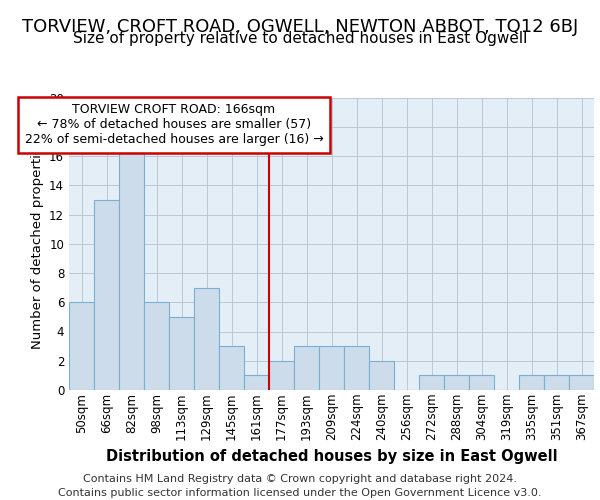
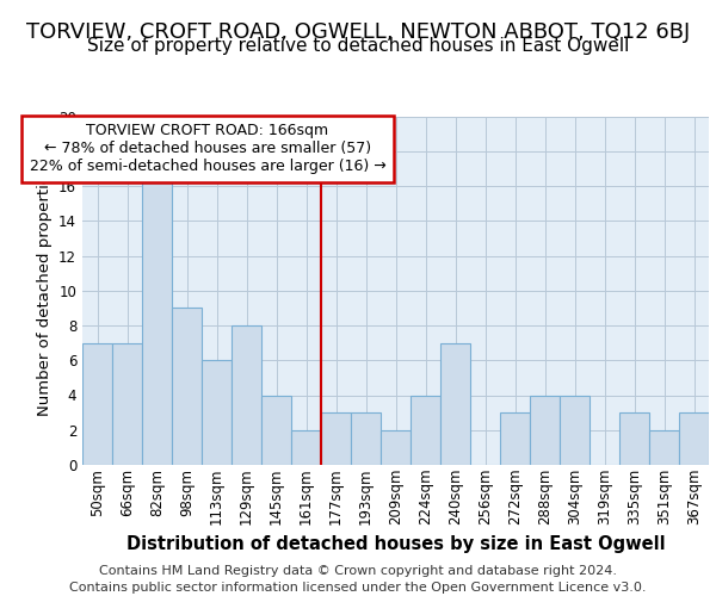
50sqm: 6 -> 7
66sqm: 13 -> 7
98sqm: 6 -> 9
113sqm: 5 -> 6
129sqm: 7 -> 8
145sqm: 3 -> 4
161sqm: 1 -> 2
177sqm: 2 -> 3
209sqm: 3 -> 2
224sqm: 3 -> 4
240sqm: 2 -> 7
272sqm: 1 -> 3
288sqm: 1 -> 4
304sqm: 1 -> 4
335sqm: 1 -> 3
351sqm: 1 -> 2
367sqm: 1 -> 3
